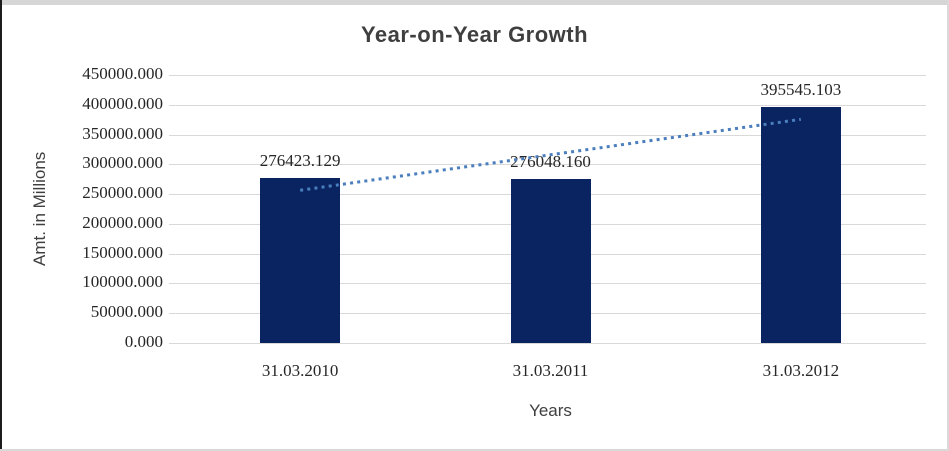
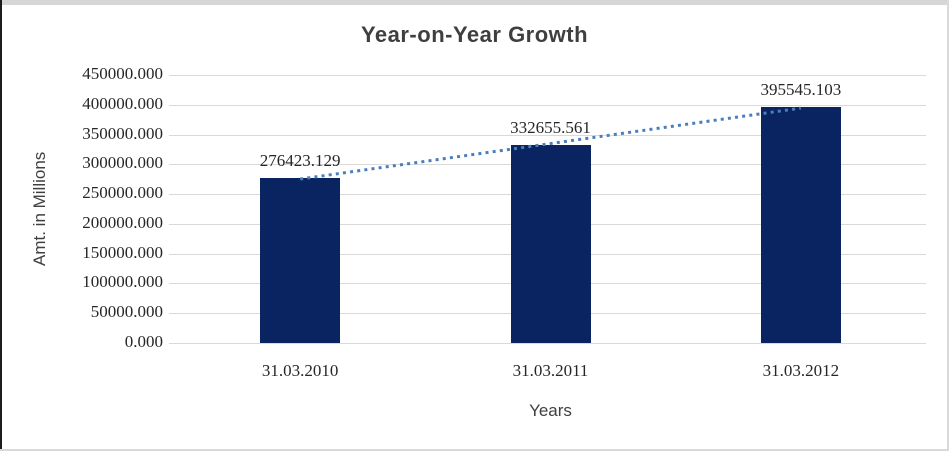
31.03.2011: 276048.160 -> 332655.561
